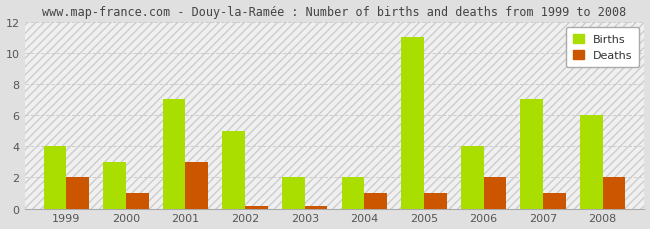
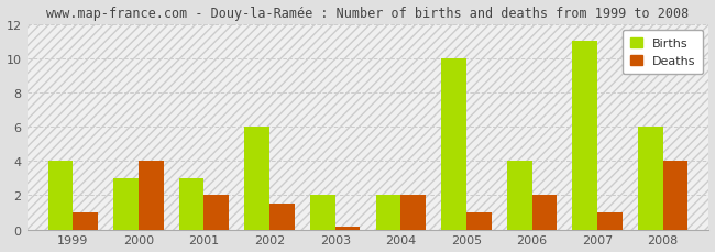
Deaths/1999: 2.0 -> 1.0
Deaths/2000: 1.0 -> 4.0
Births/2001: 7 -> 3
Deaths/2001: 3.0 -> 2.0
Births/2002: 5 -> 6
Deaths/2002: 0.1 -> 1.5
Deaths/2004: 1.0 -> 2.0
Births/2005: 11 -> 10
Births/2007: 7 -> 11
Deaths/2008: 2.0 -> 4.0
